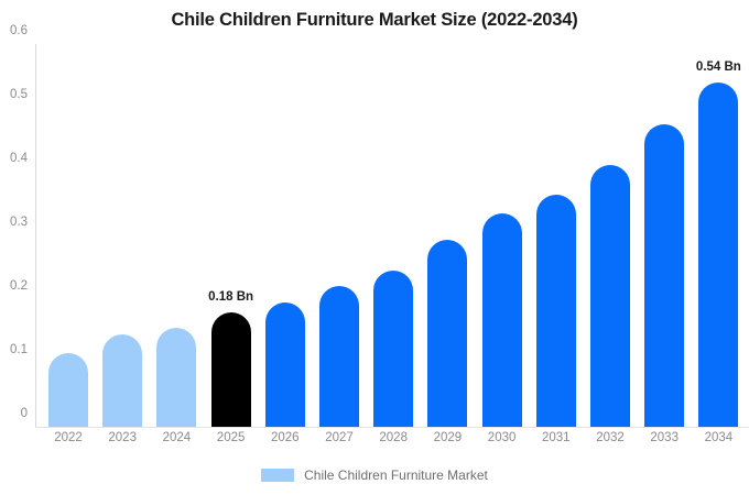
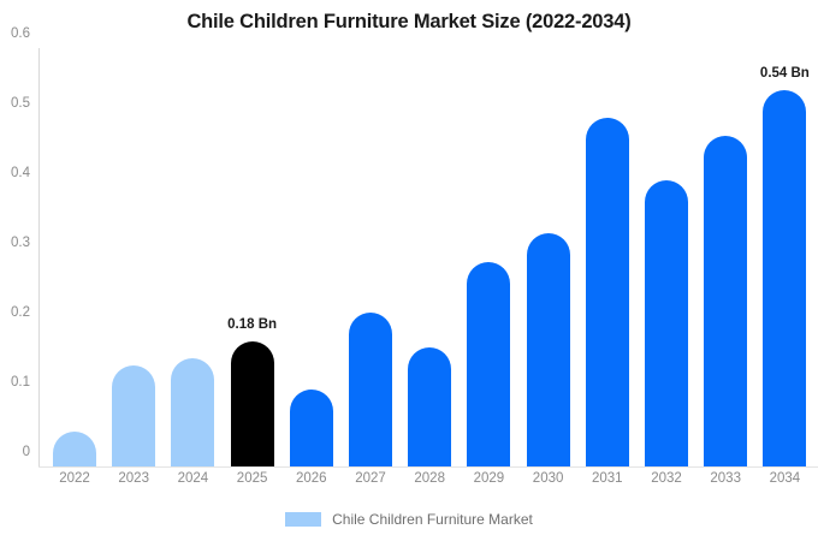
2022: 0.12 -> 0.05
2026: 0.20 -> 0.11
2028: 0.24 -> 0.17
2031: 0.36 -> 0.50
